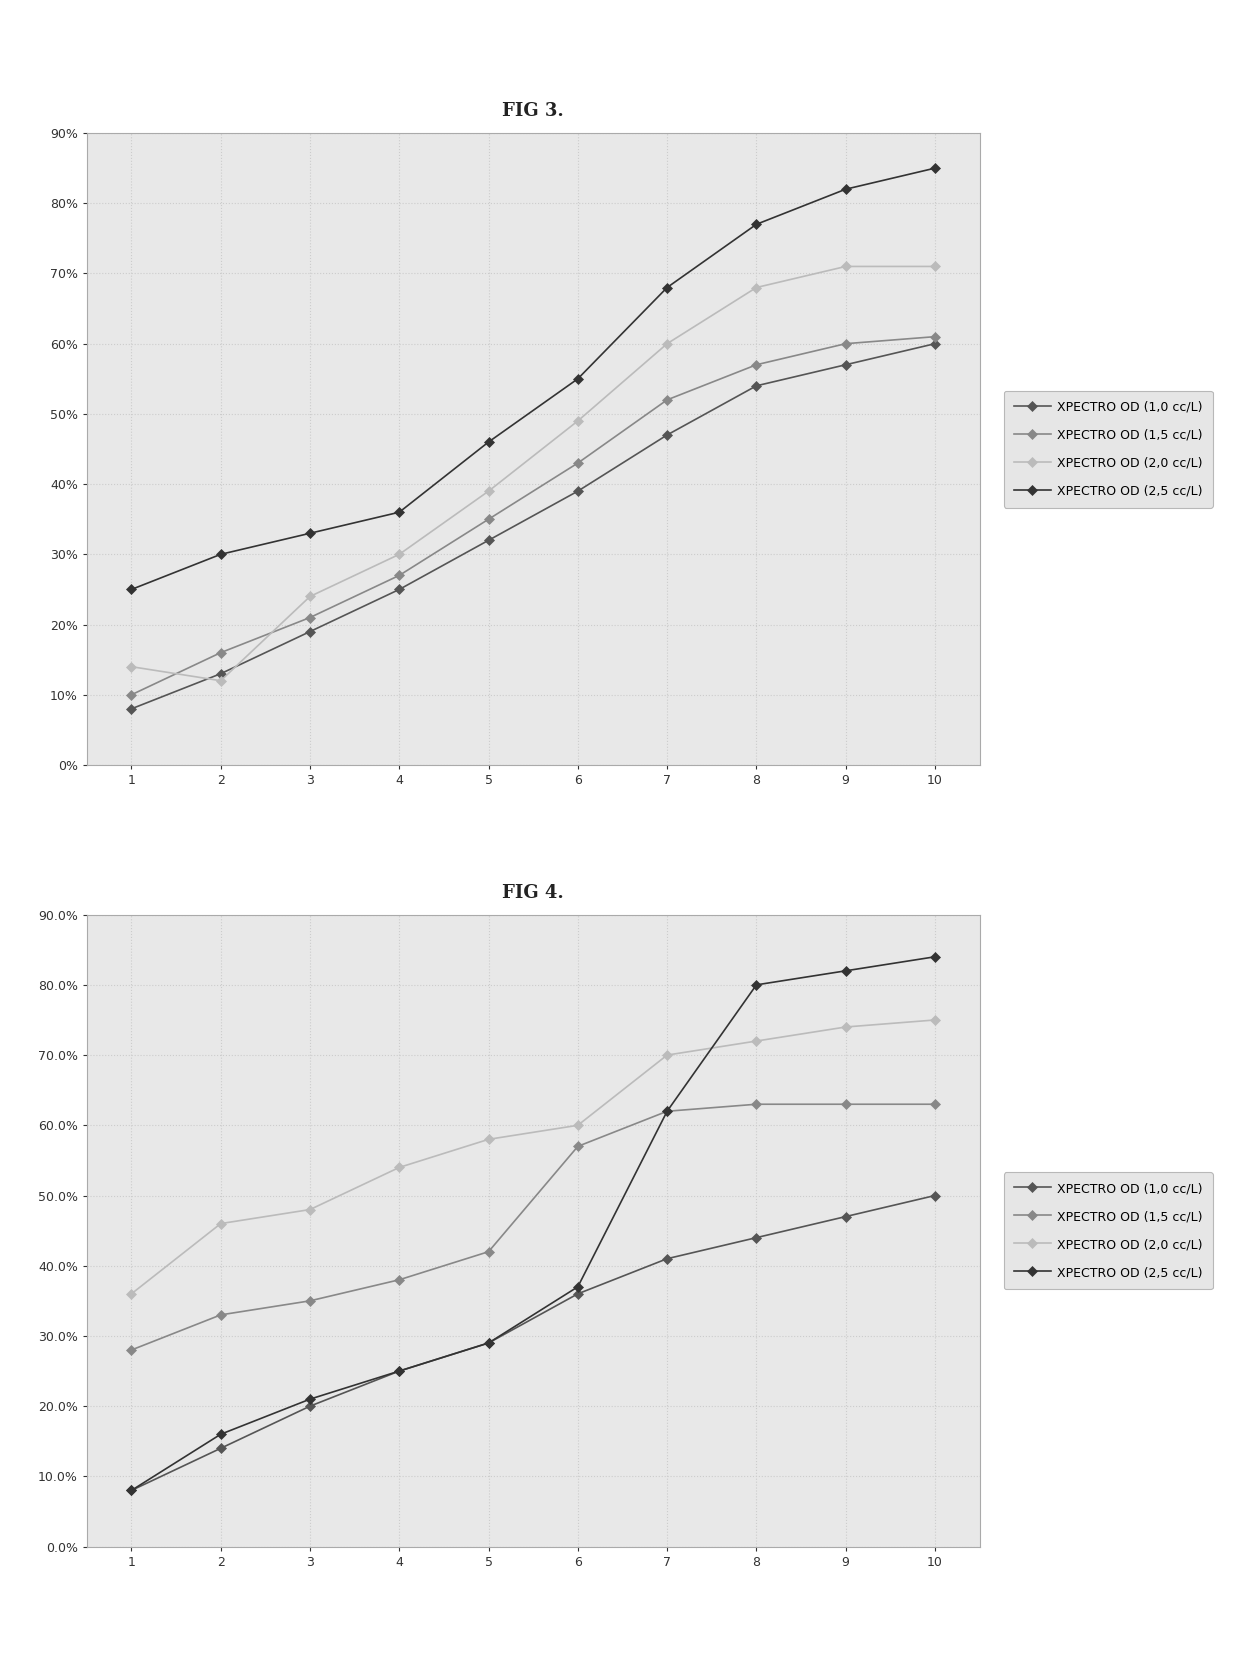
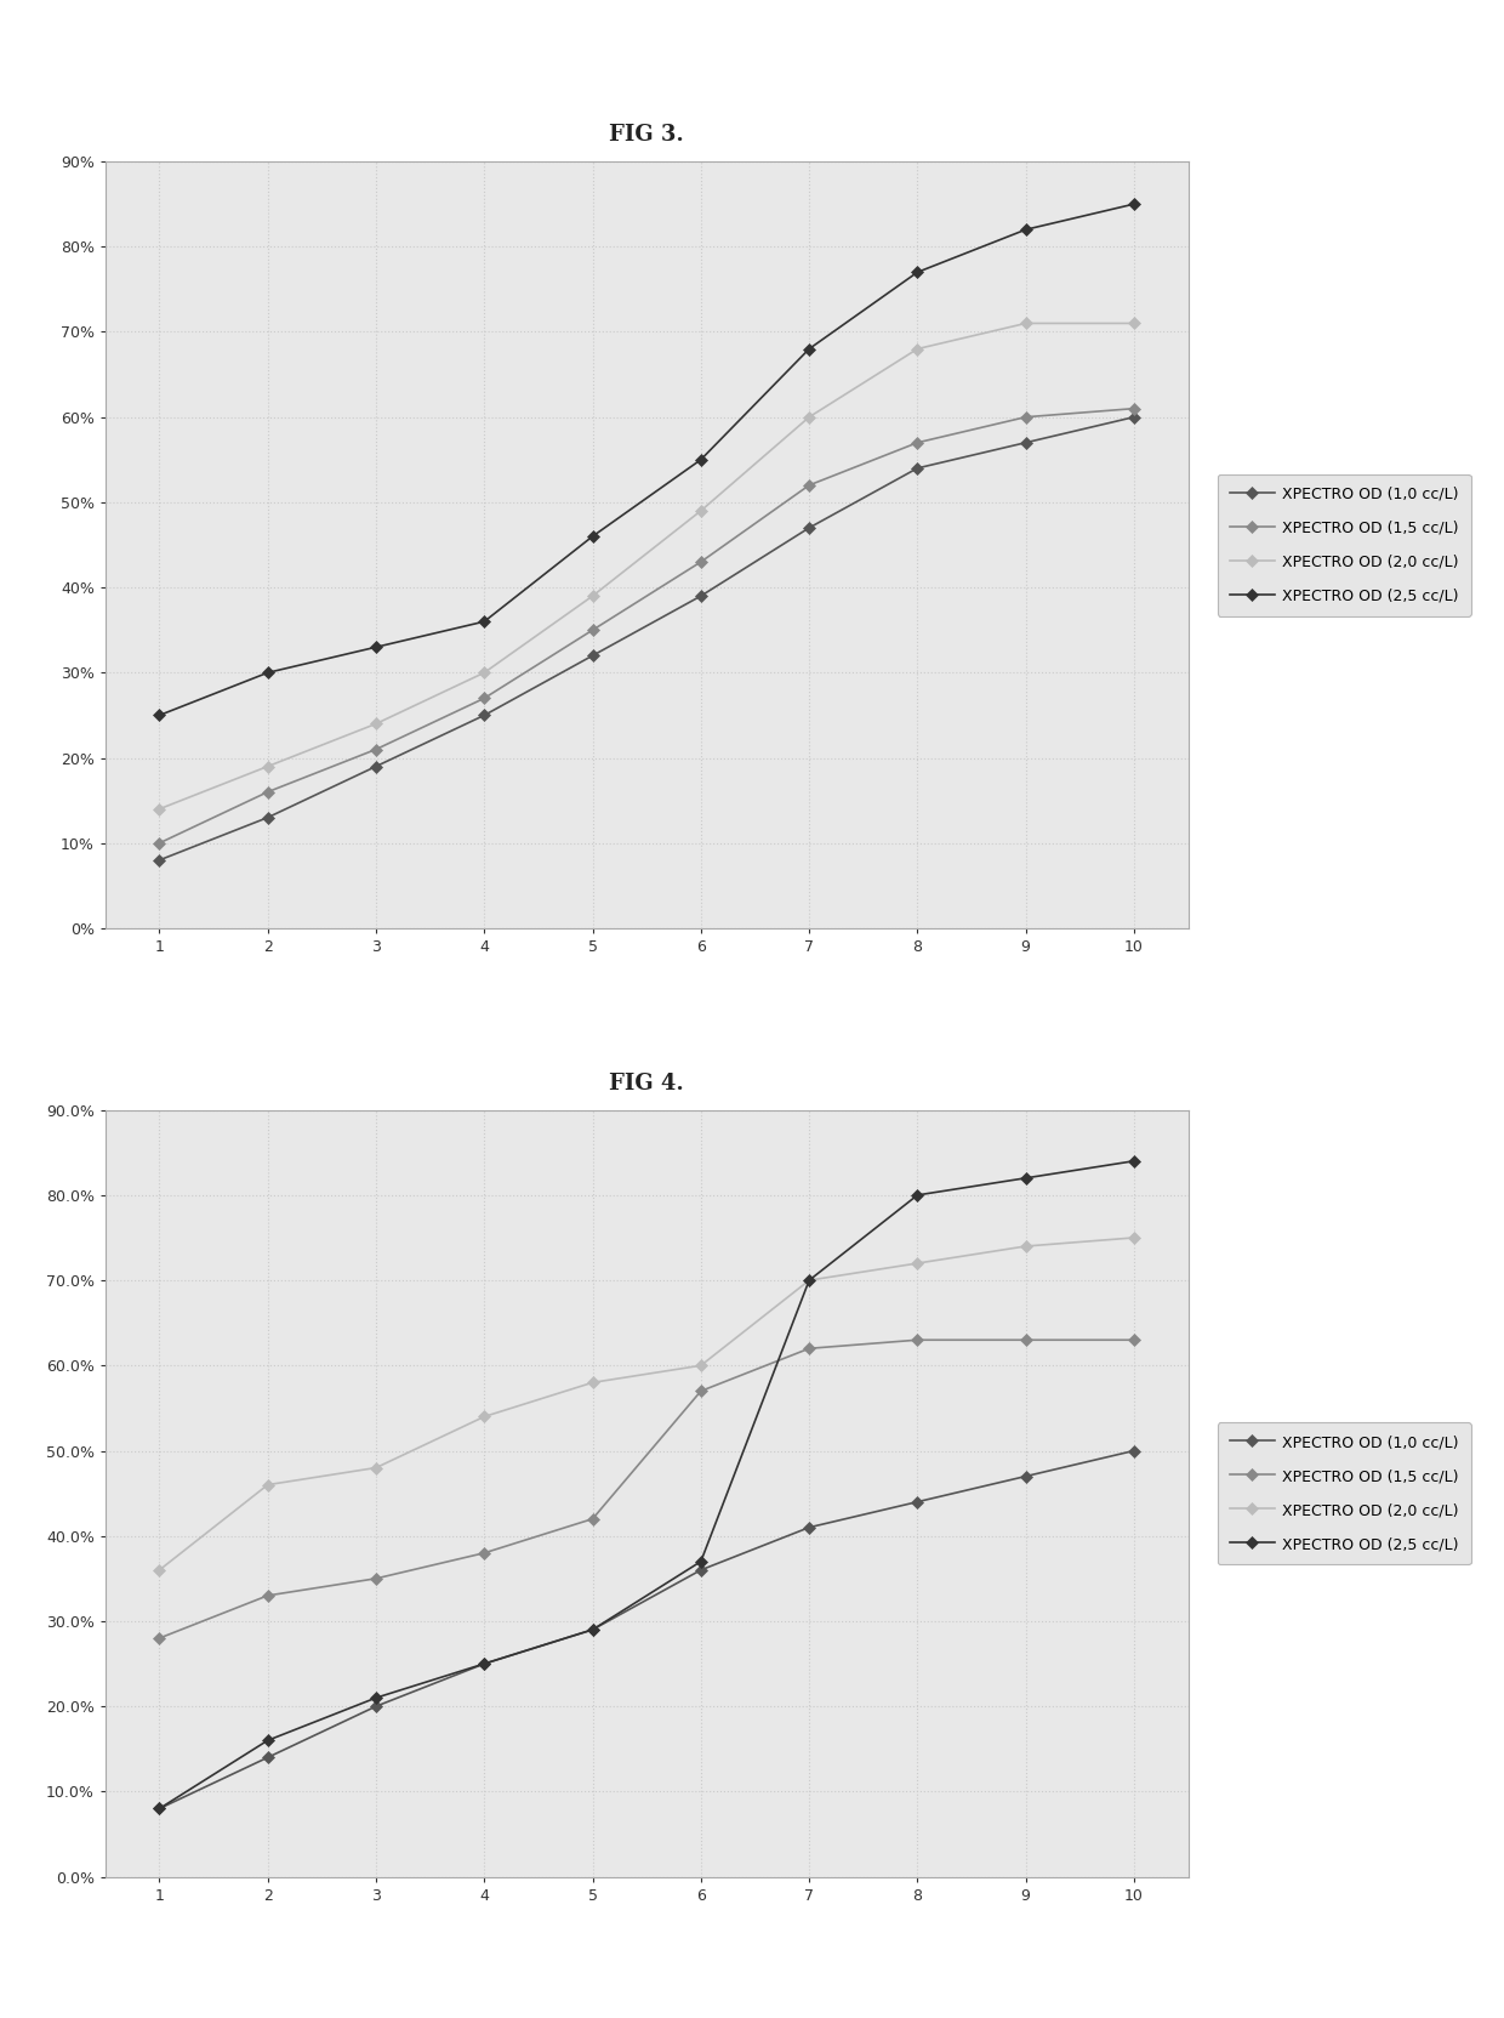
FIG 3./XPECTRO OD (2,0 cc/L)/2: 12% -> 19%
FIG 4./XPECTRO OD (2,5 cc/L)/7: 62% -> 70%
